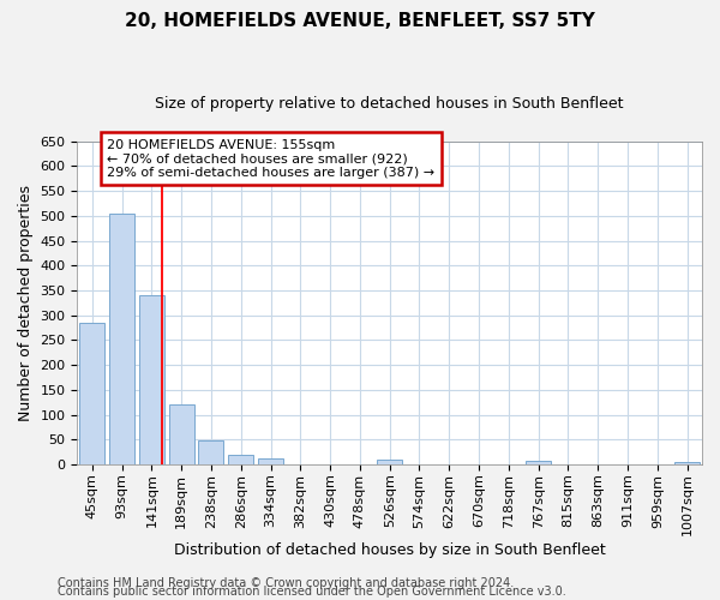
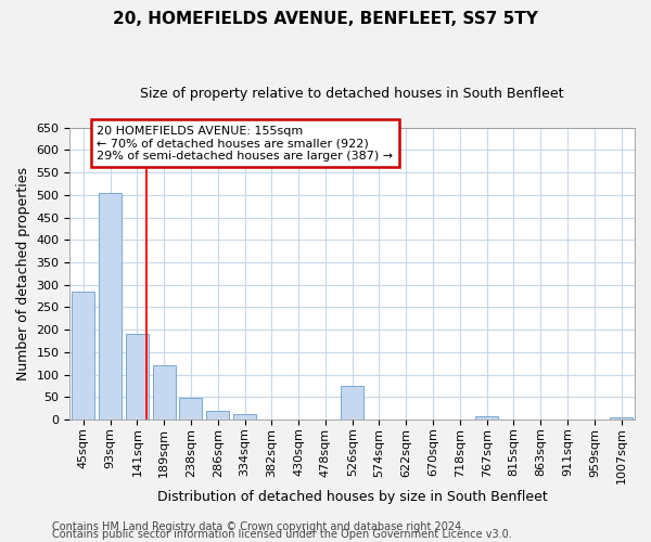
141sqm: 340 -> 190
526sqm: 10 -> 75
